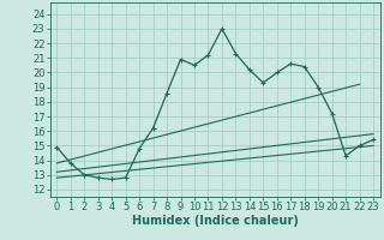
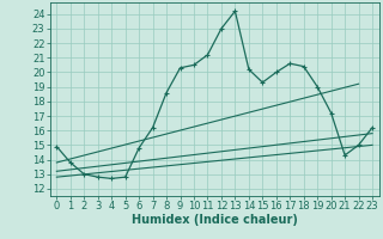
9: 20.9 -> 20.3
13: 21.3 -> 24.2
23: 15.4 -> 16.2
